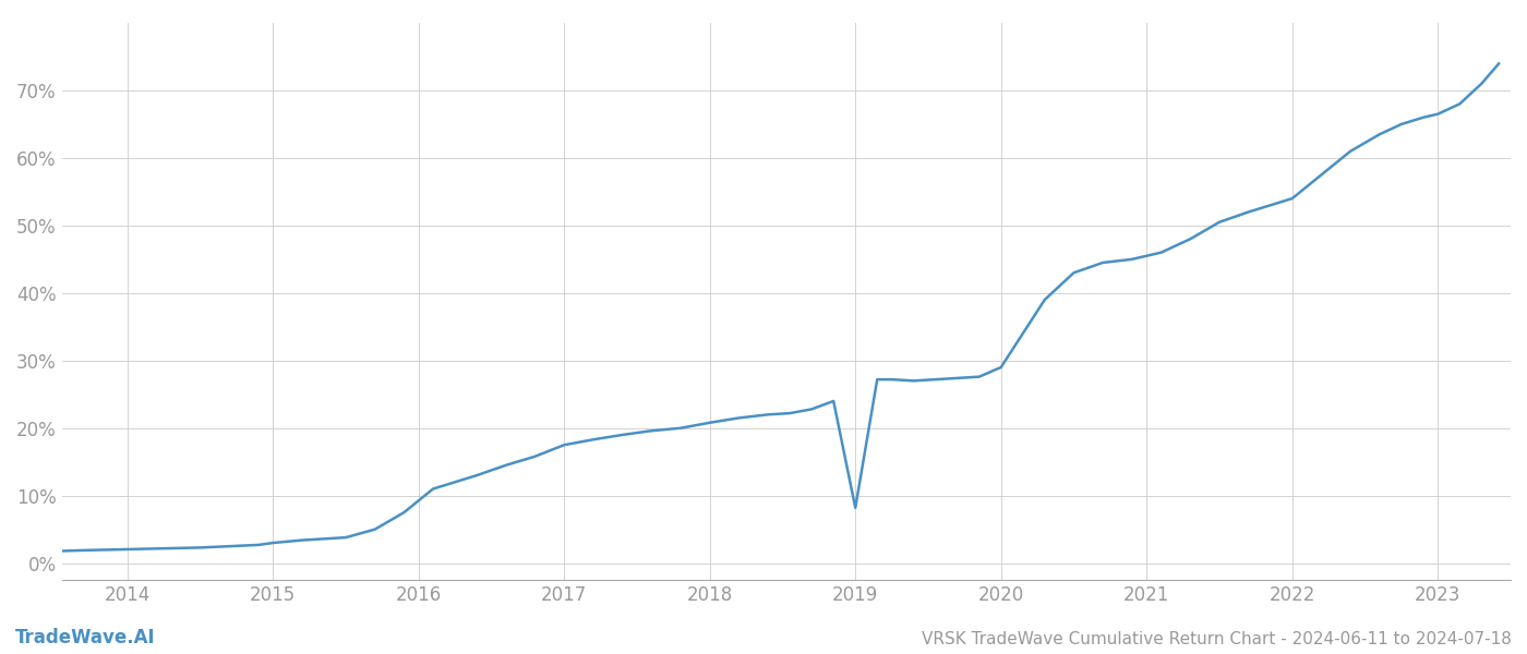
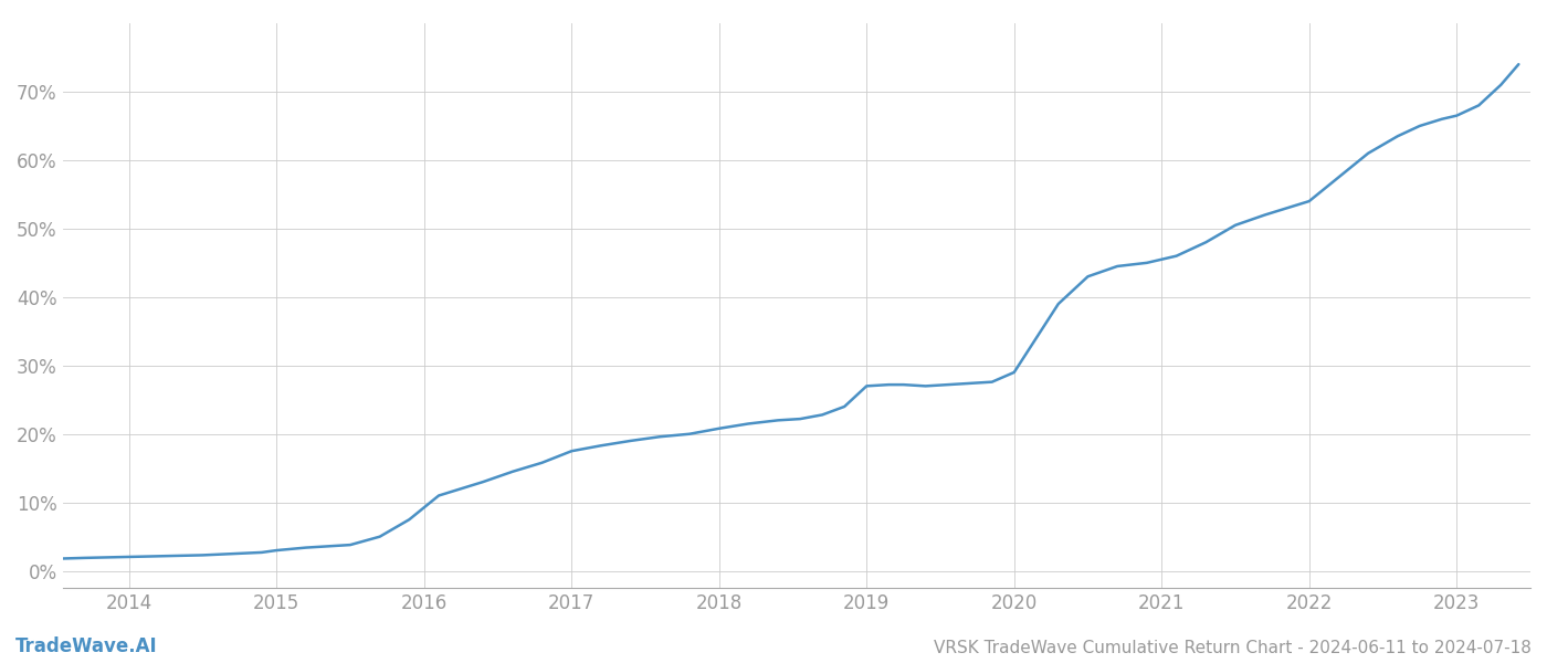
2019: 8.2% -> 27.0%
